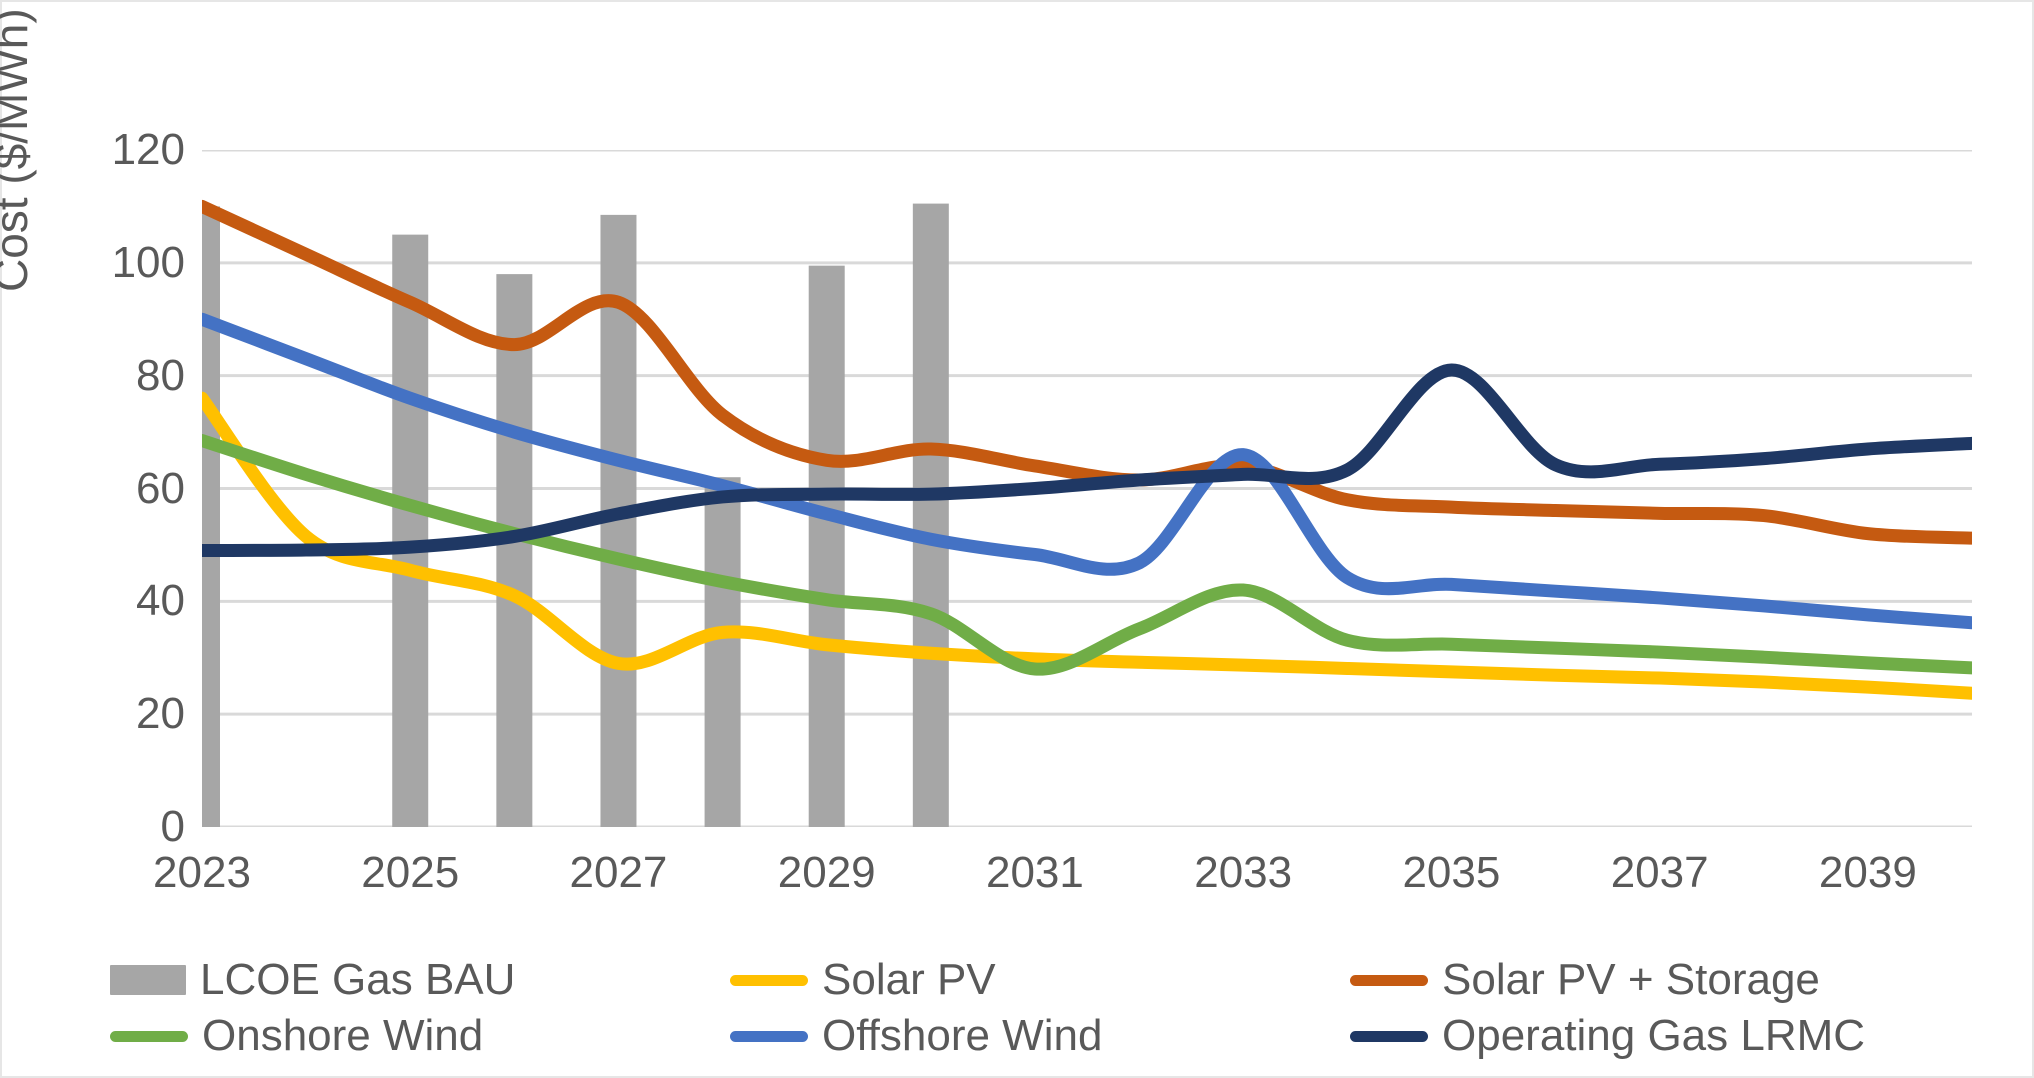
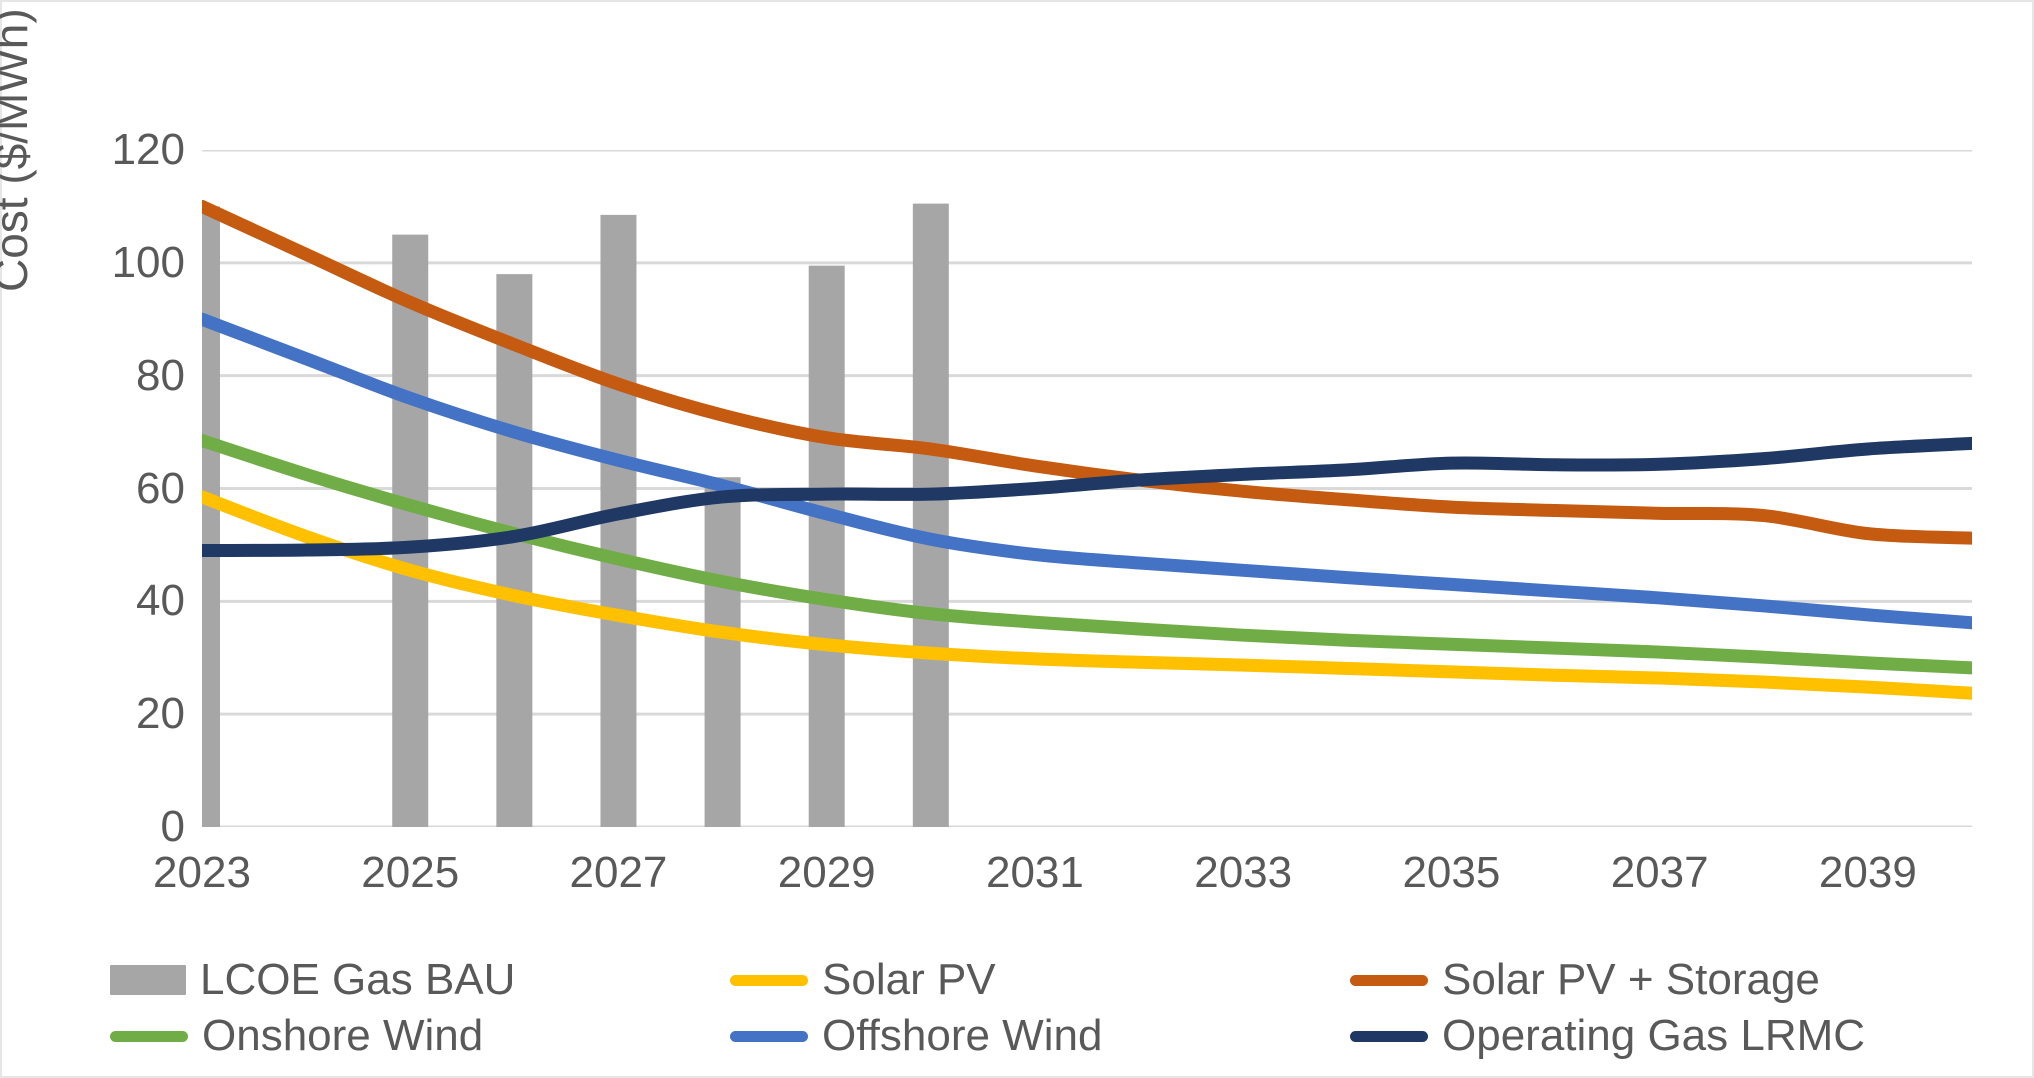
Solar PV/2023: 76 -> 58
Solar PV/2027: 29 -> 38
Solar PV + Storage/2027: 93 -> 78
Solar PV + Storage/2029: 65 -> 69
Onshore Wind/2031: 28 -> 36
Solar PV + Storage/2033: 64 -> 60
Onshore Wind/2033: 42 -> 34
Offshore Wind/2033: 66 -> 46
Operating Gas LRMC/2035: 81 -> 64
